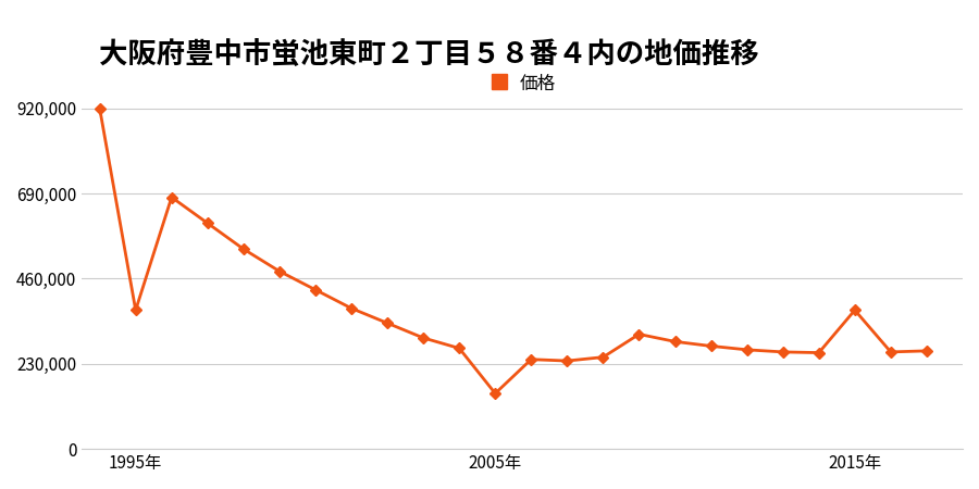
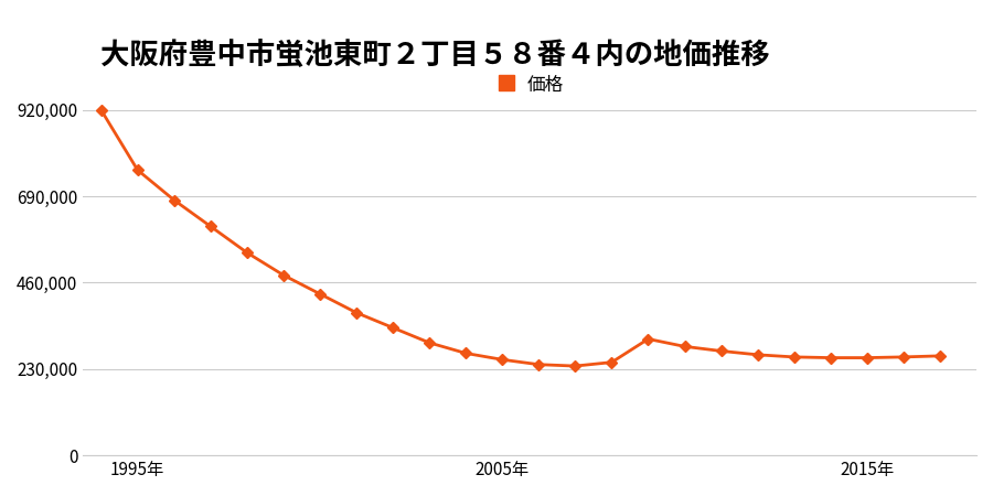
1995年: 375,000 -> 760,000
2005年: 150,000 -> 255,000
2015年: 375,000 -> 260,000
